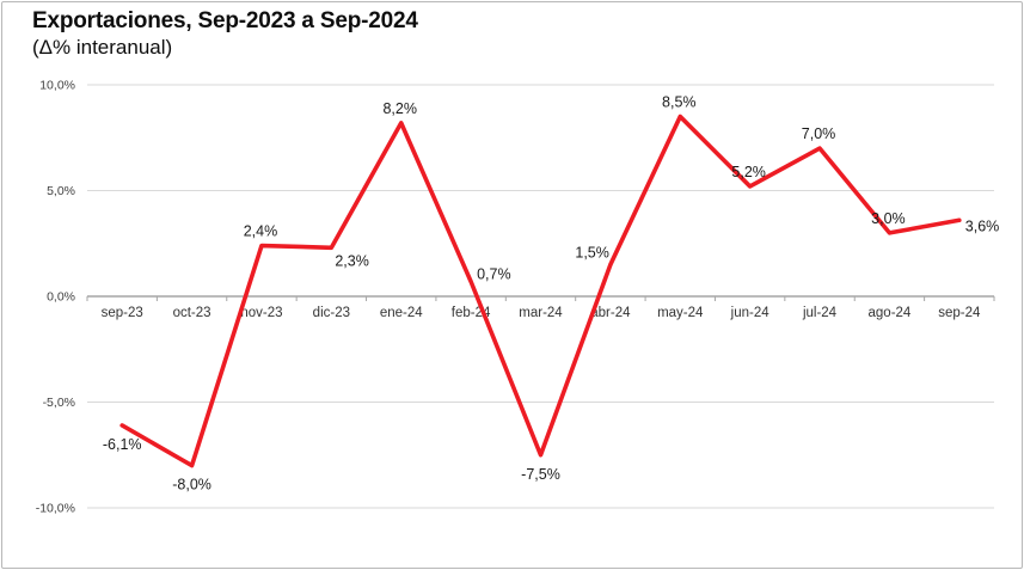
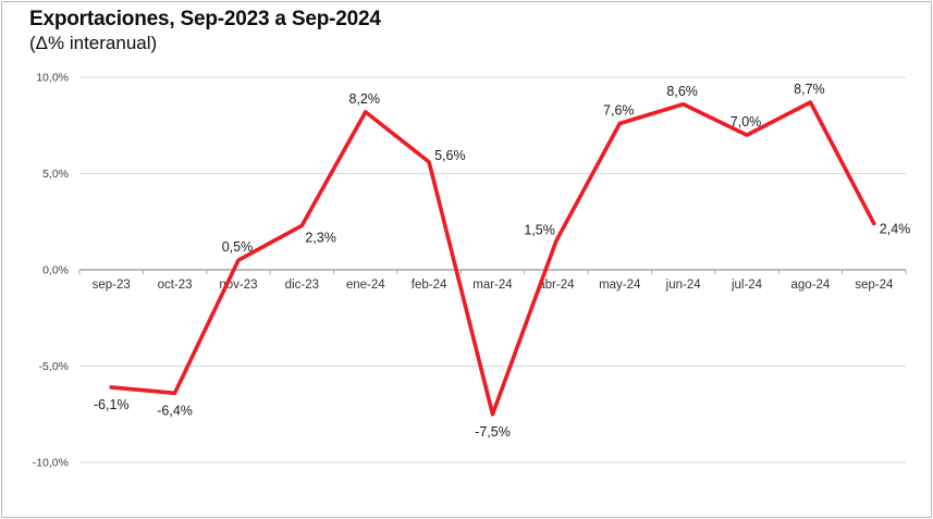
oct-23: -8,0% -> -6,4%
nov-23: 2,4% -> 0,5%
feb-24: 0,7% -> 5,6%
may-24: 8,5% -> 7,6%
jun-24: 5,2% -> 8,6%
ago-24: 3,0% -> 8,7%
sep-24: 3,6% -> 2,4%
